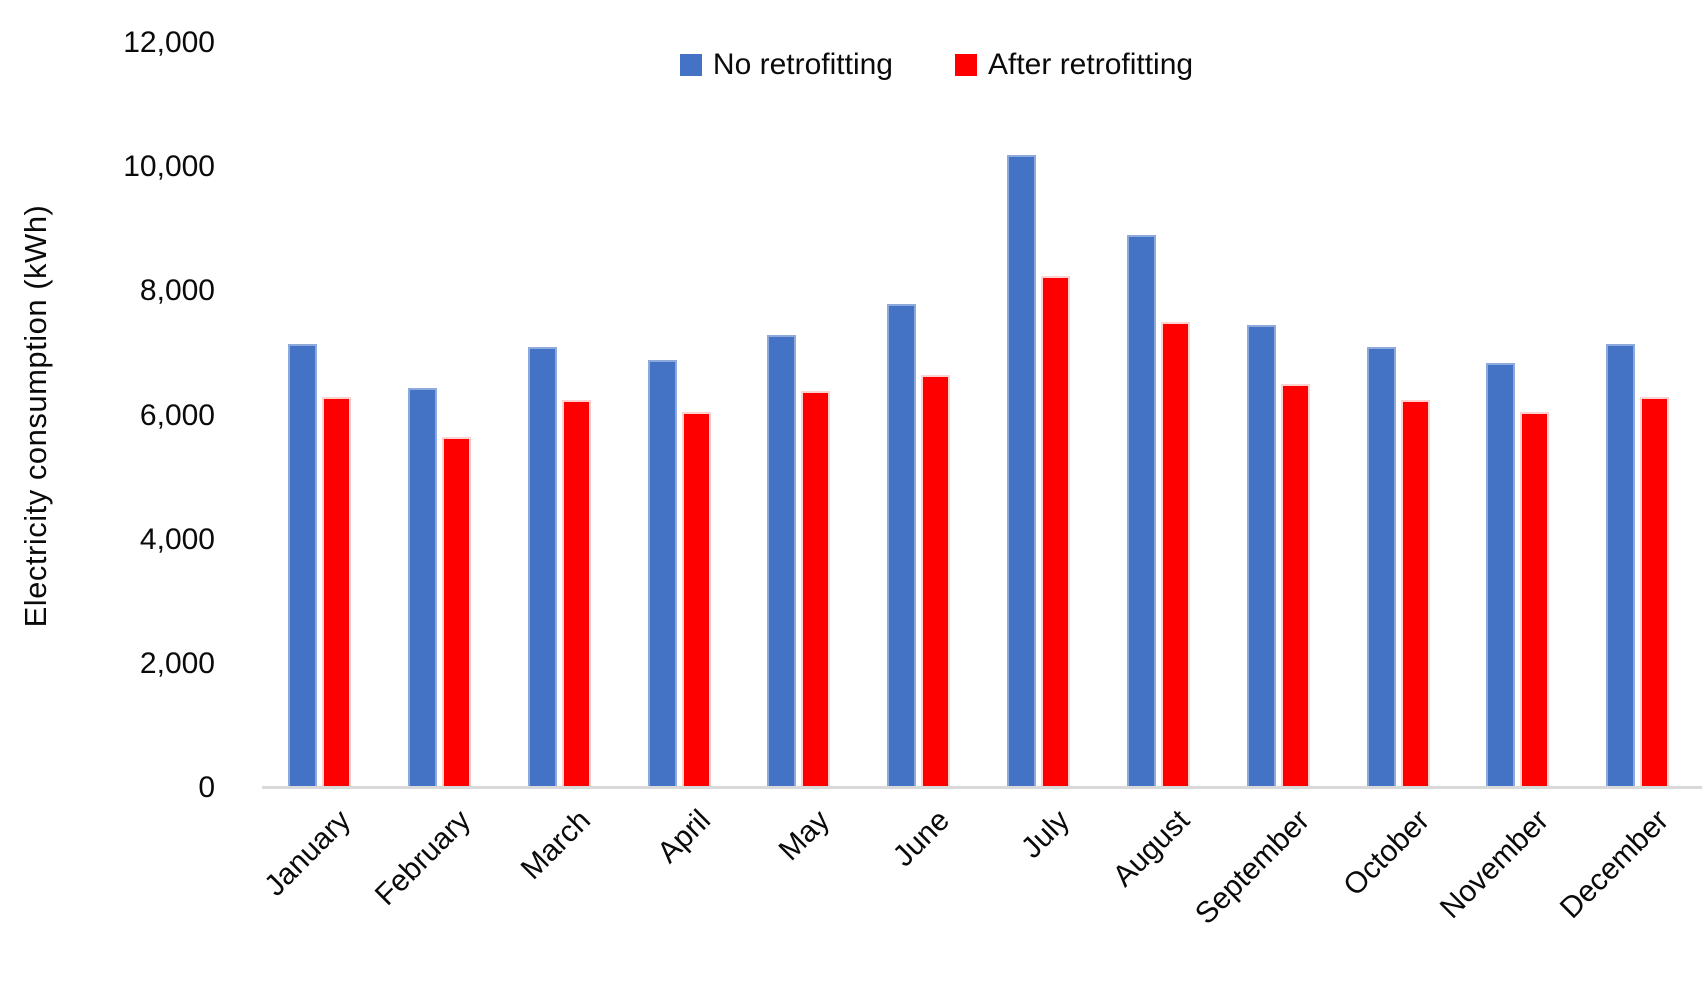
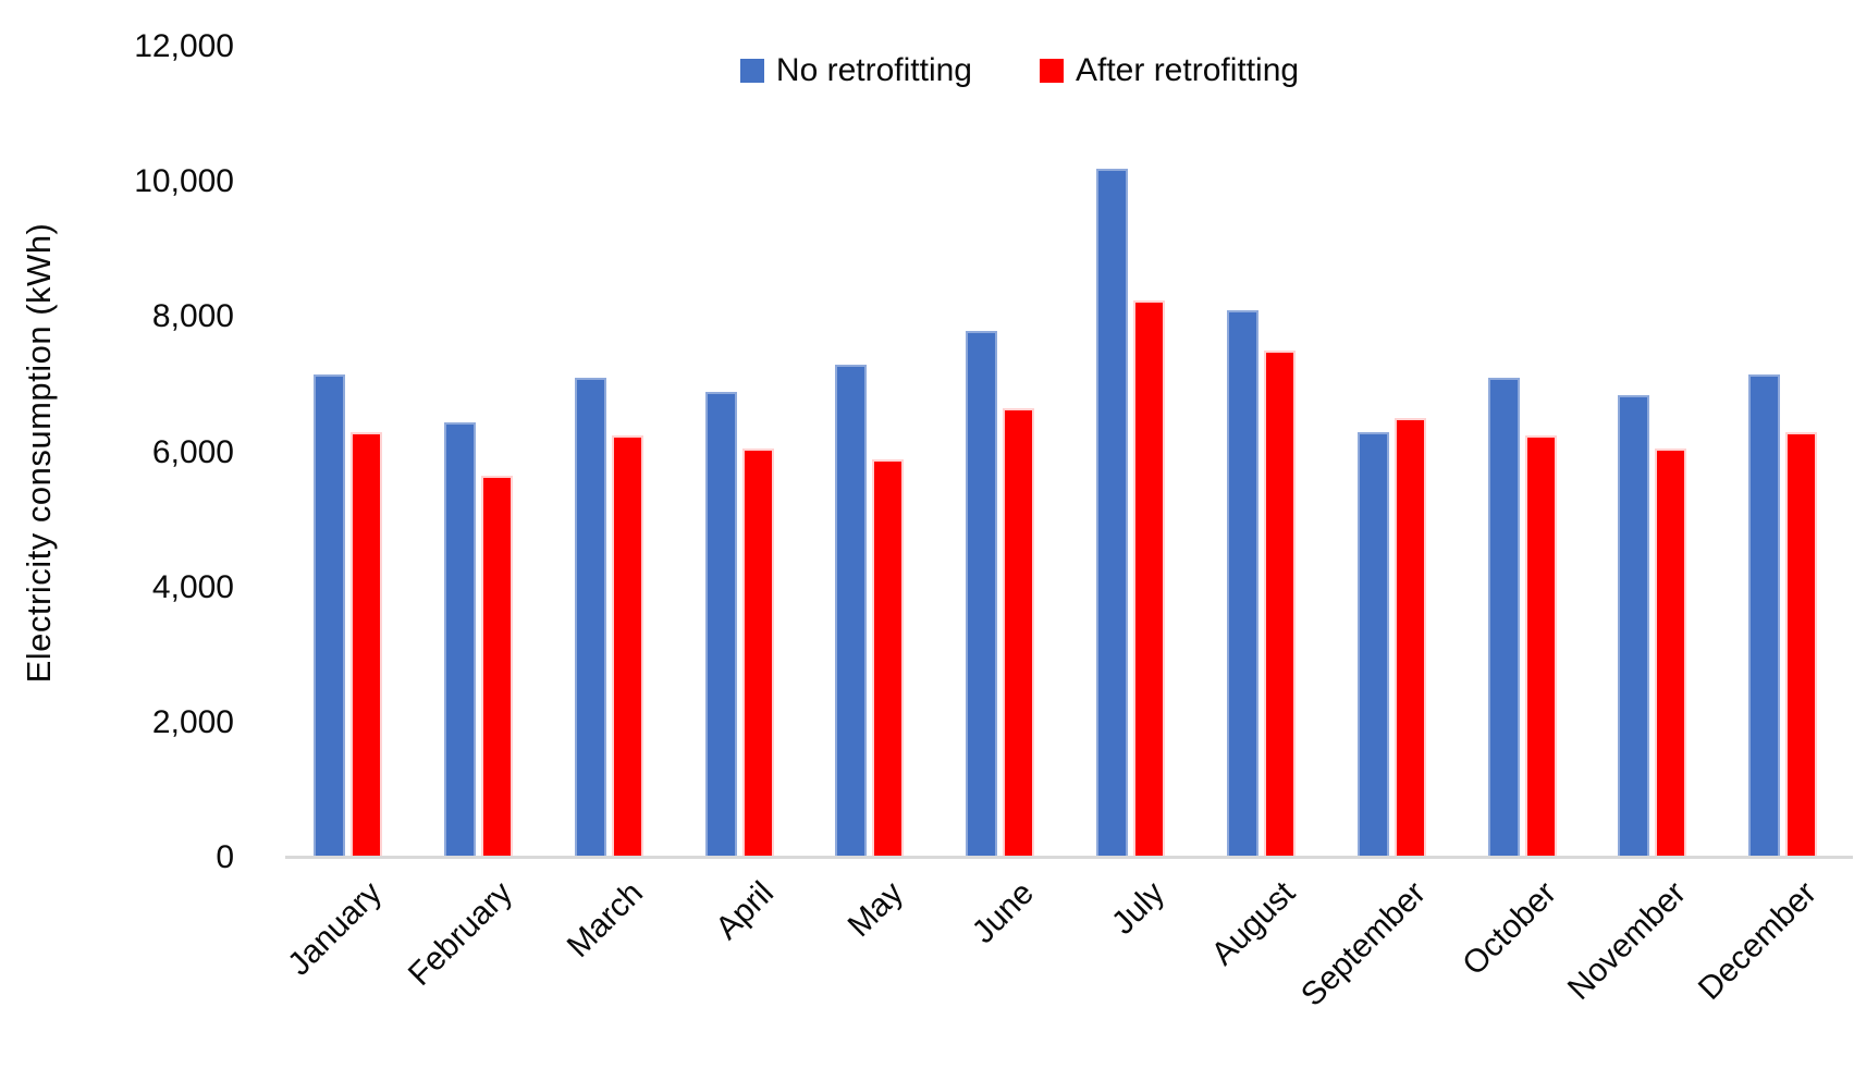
After retrofitting/May: 6400 -> 5900
No retrofitting/August: 8900 -> 8100
No retrofitting/September: 7400 -> 6300
